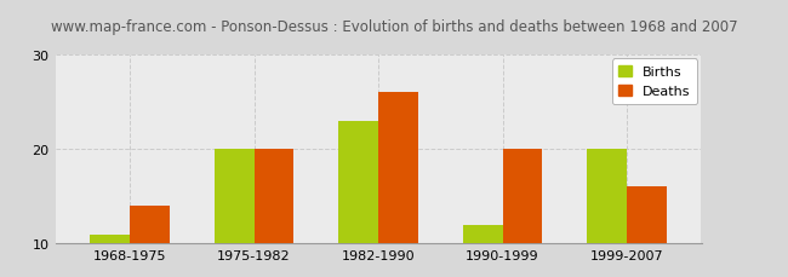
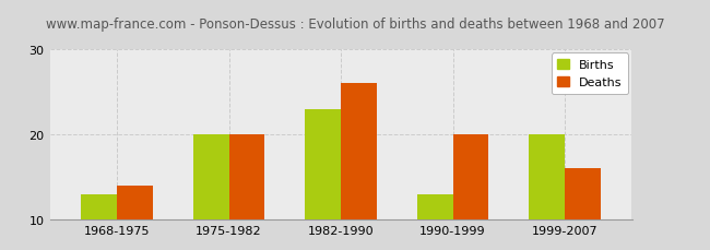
Births/1968-1975: 11 -> 13
Births/1990-1999: 12 -> 13
